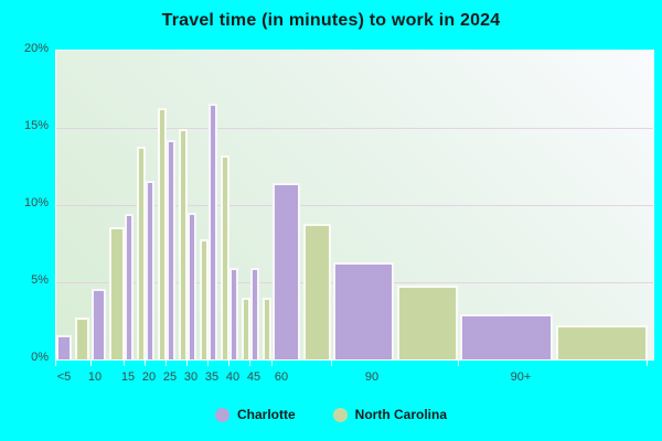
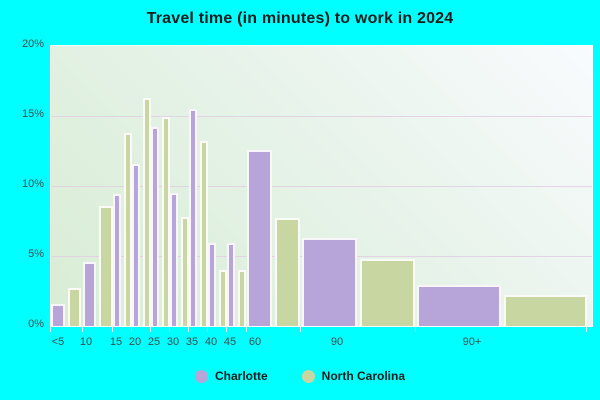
Charlotte/35: 16.6% -> 15.5%
Charlotte/60: 11.4% -> 12.6%
North Carolina/60: 8.8% -> 7.7%
